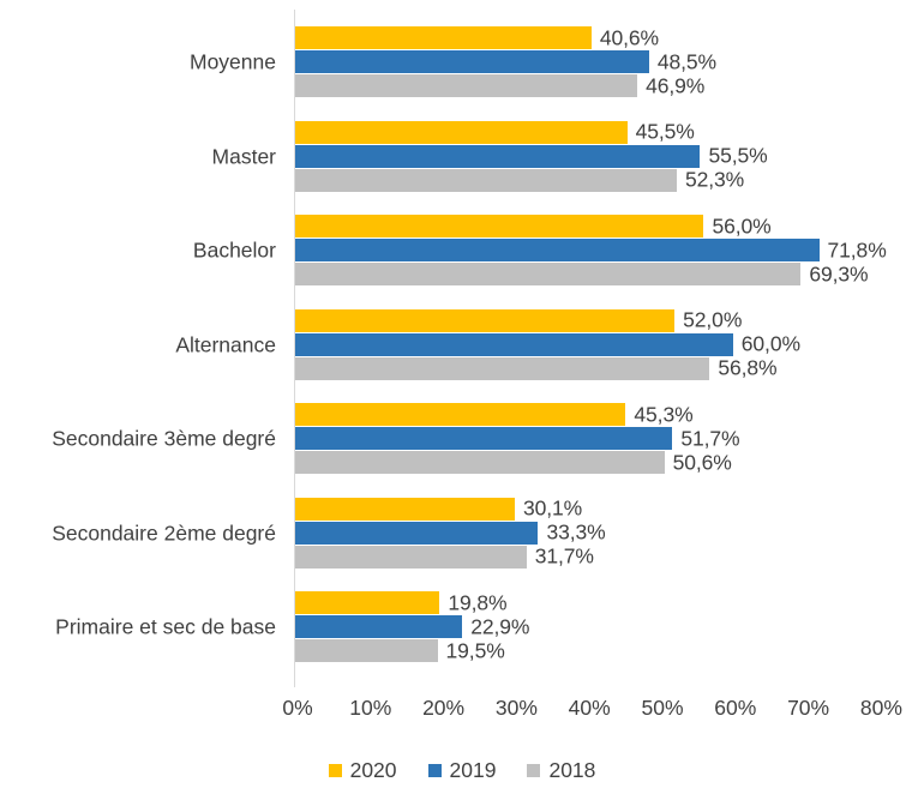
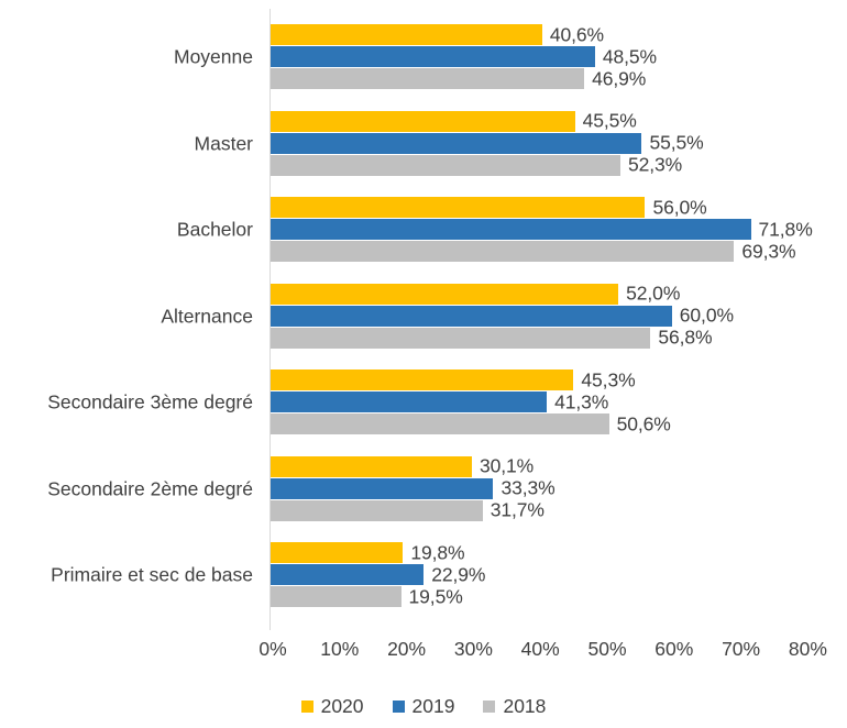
2019/Secondaire 3ème degré: 51,7% -> 41,3%
